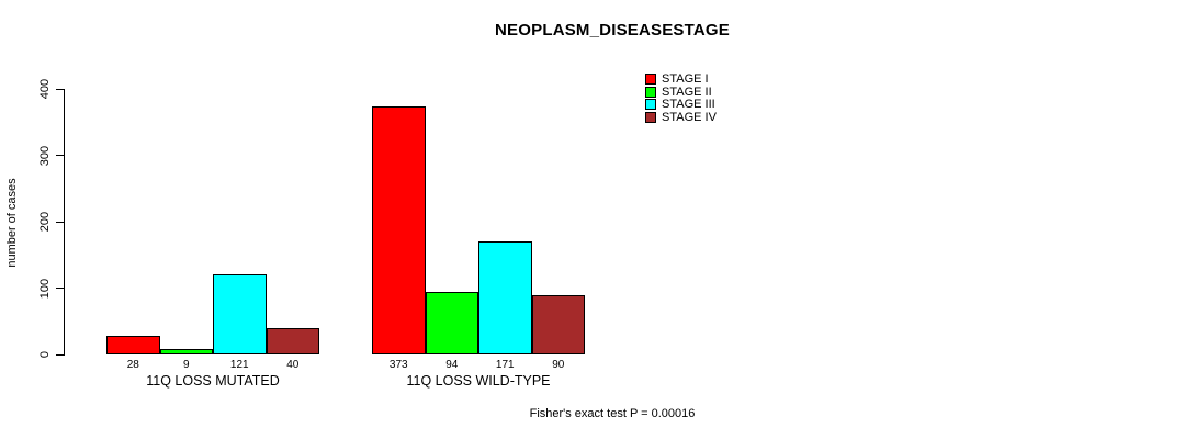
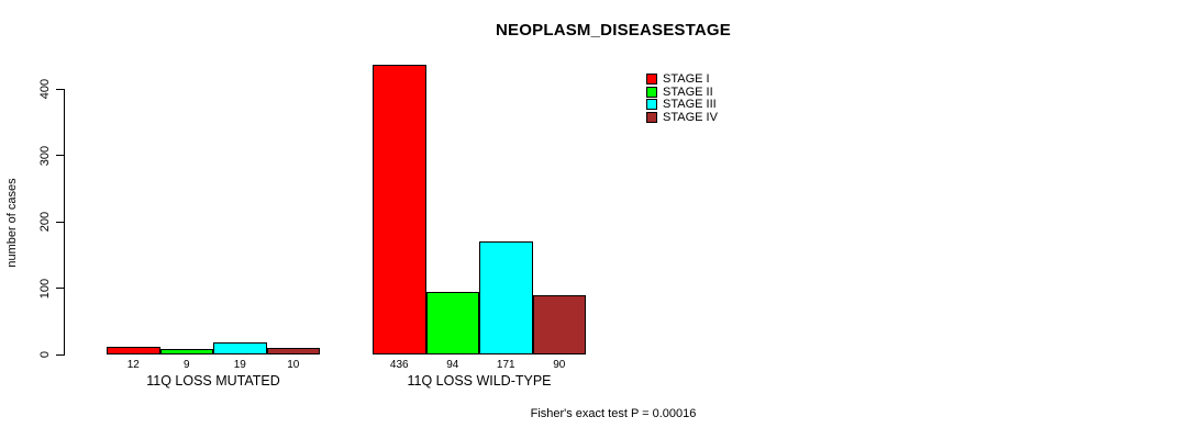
STAGE I/11Q LOSS MUTATED: 28 -> 12
STAGE III/11Q LOSS MUTATED: 121 -> 19
STAGE IV/11Q LOSS MUTATED: 40 -> 10
STAGE I/11Q LOSS WILD-TYPE: 373 -> 436
